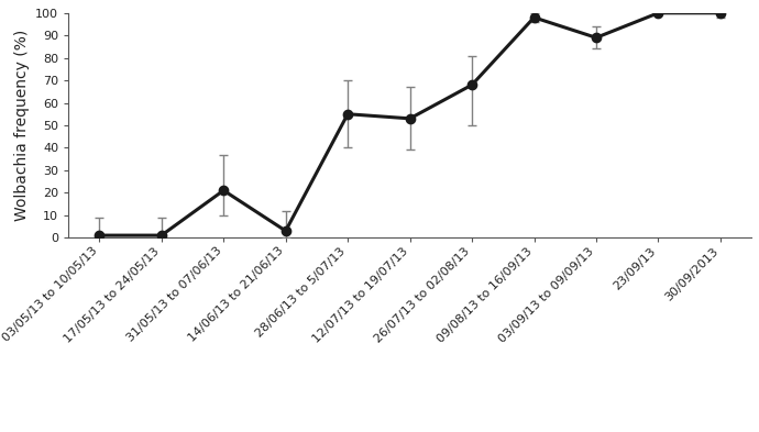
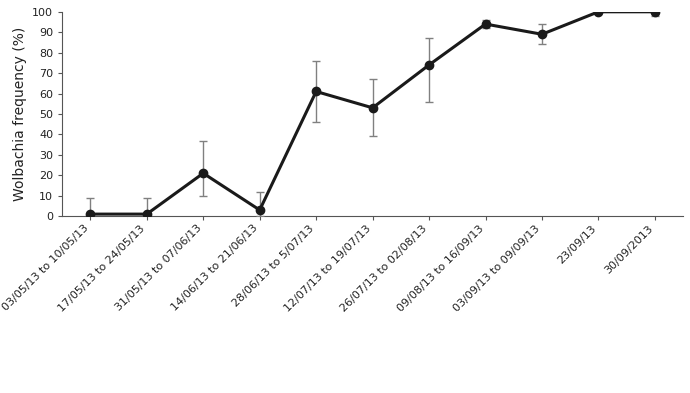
28/06/13 to 5/07/13: 55 -> 61
26/07/13 to 02/08/13: 68 -> 74
09/08/13 to 16/09/13: 98 -> 94
